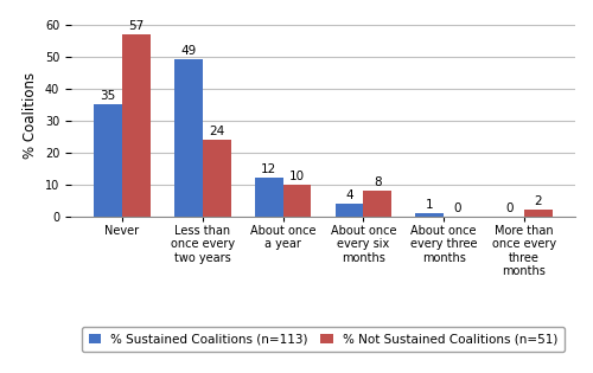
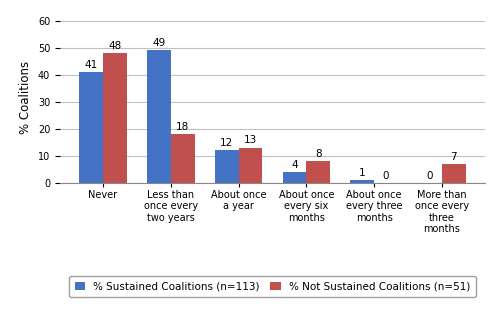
% Sustained Coalitions (n=113)/Never: 35 -> 41
% Not Sustained Coalitions (n=51)/Never: 57 -> 48
% Not Sustained Coalitions (n=51)/Less than once every two years: 24 -> 18
% Not Sustained Coalitions (n=51)/About once a year: 10 -> 13
% Not Sustained Coalitions (n=51)/More than once every three months: 2 -> 7
